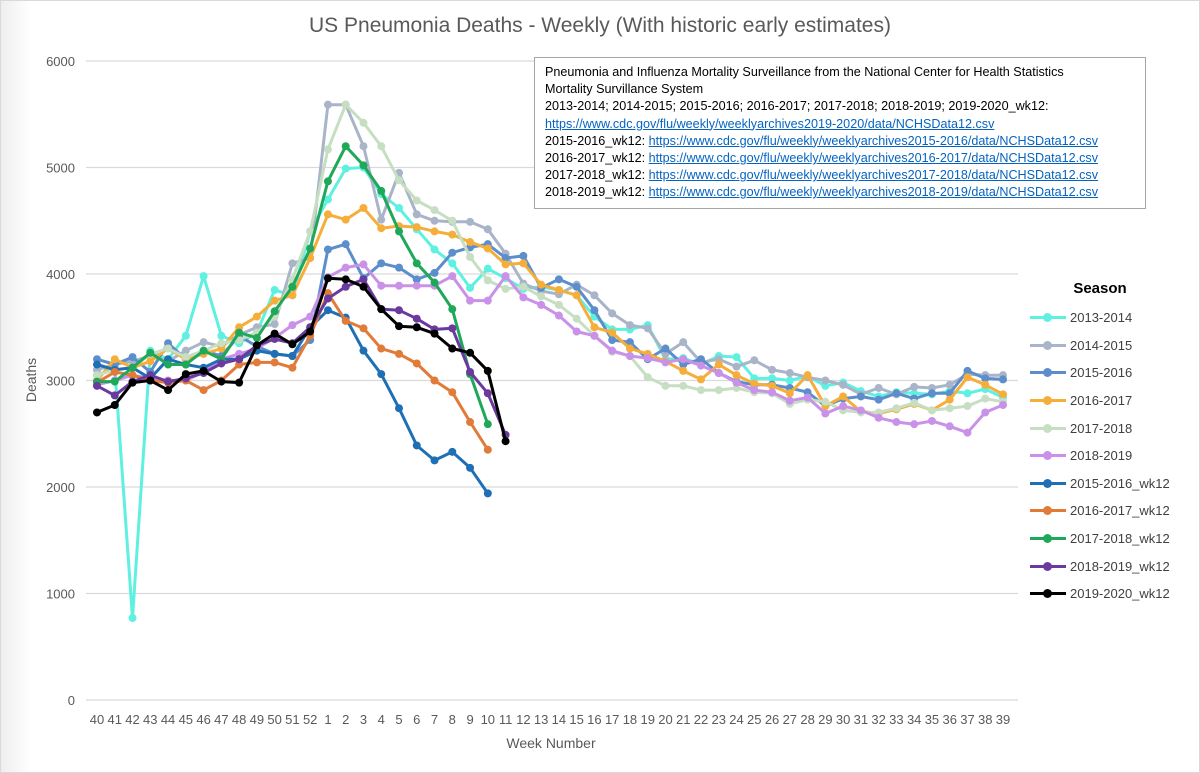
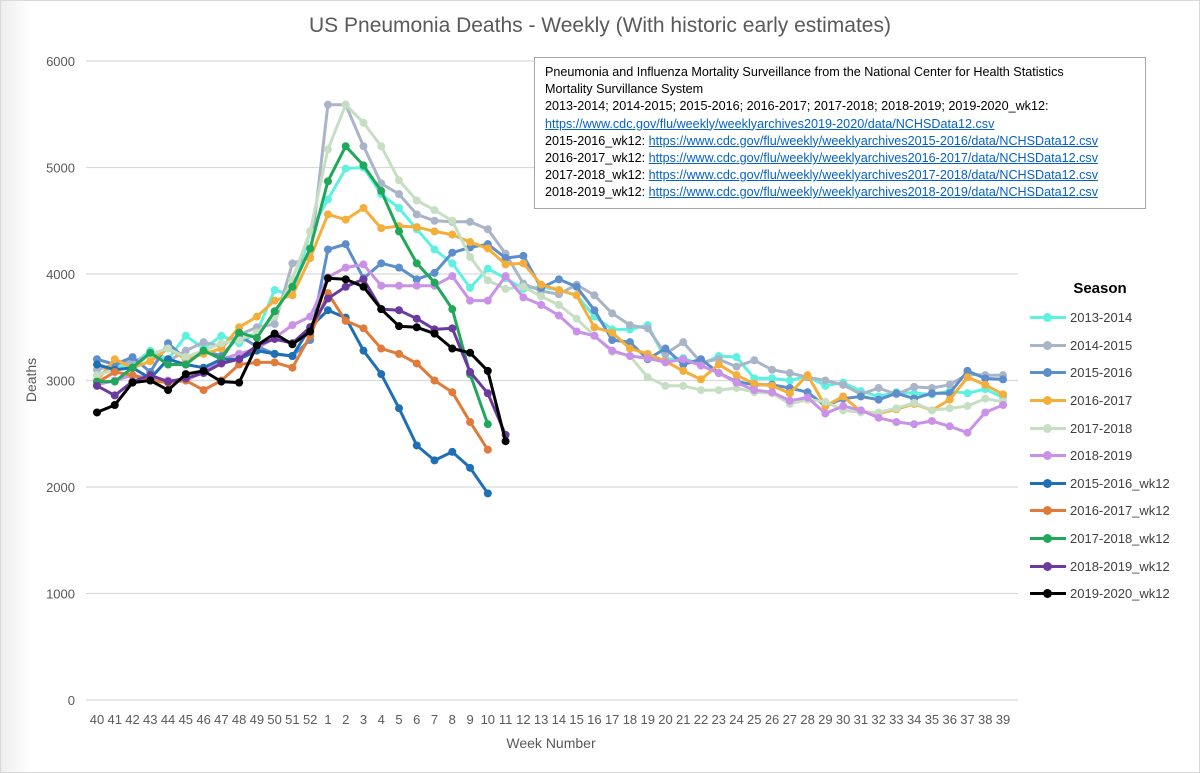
2013-2014/42: 770 -> 3150
2013-2014/46: 3980 -> 3300
2014-2015/4: 4510 -> 4850
2014-2015/5: 4950 -> 4750
